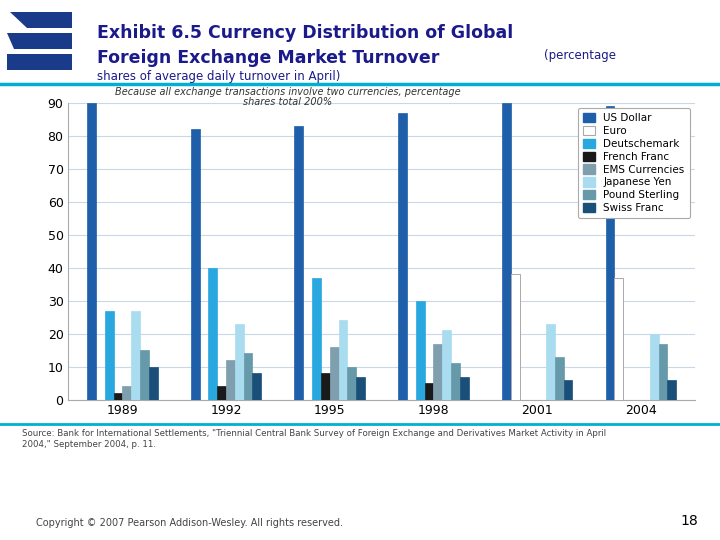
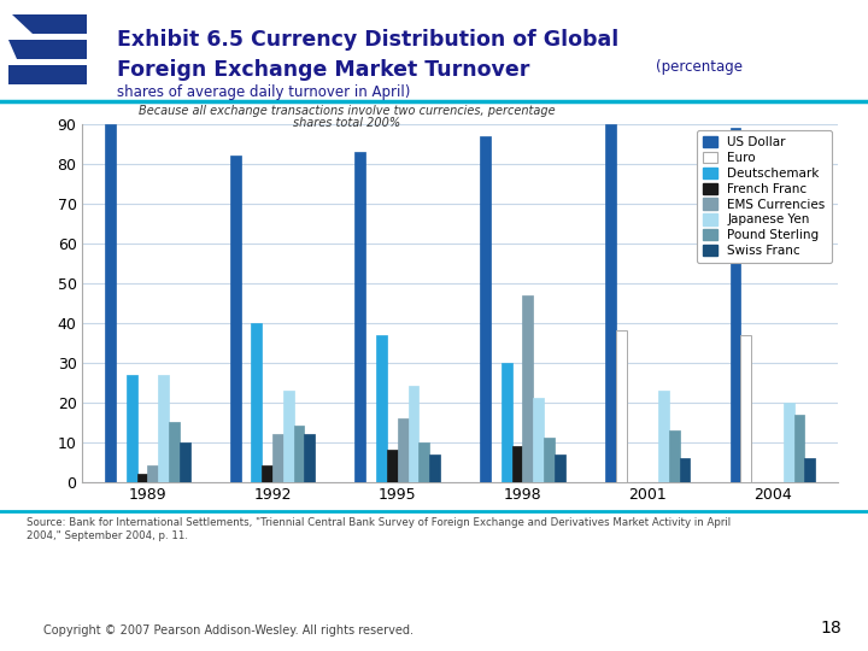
Swiss Franc/1992: 8 -> 12
French Franc/1998: 5 -> 9
EMS Currencies/1998: 17 -> 47
